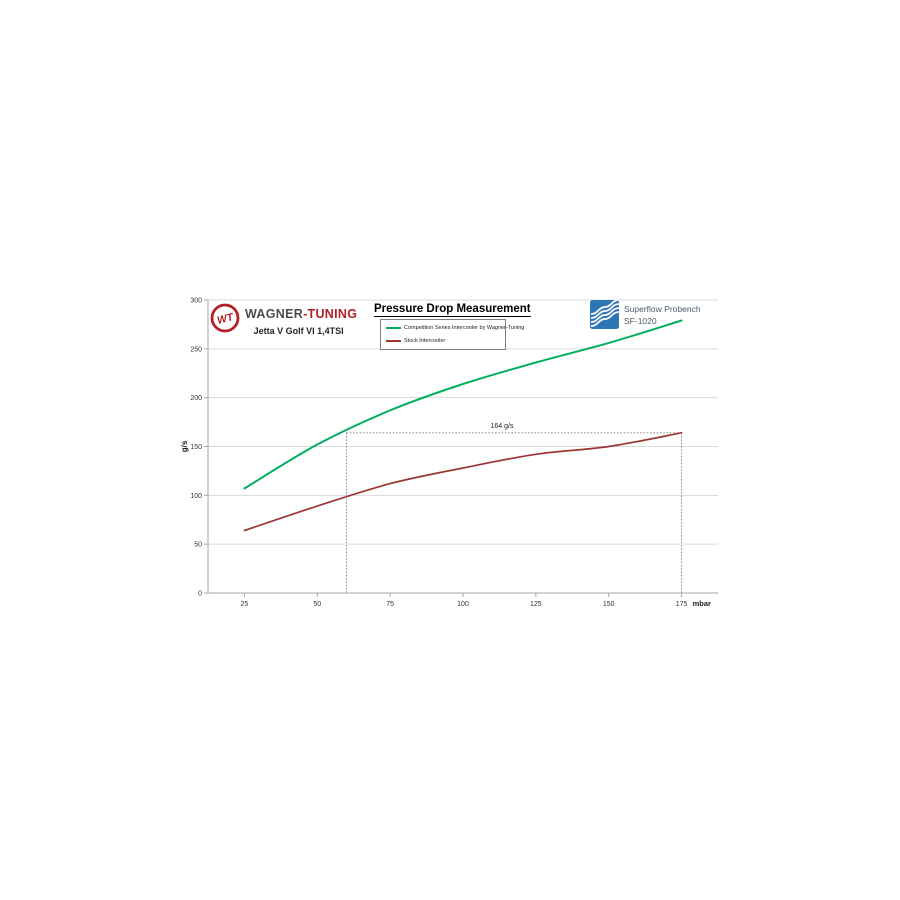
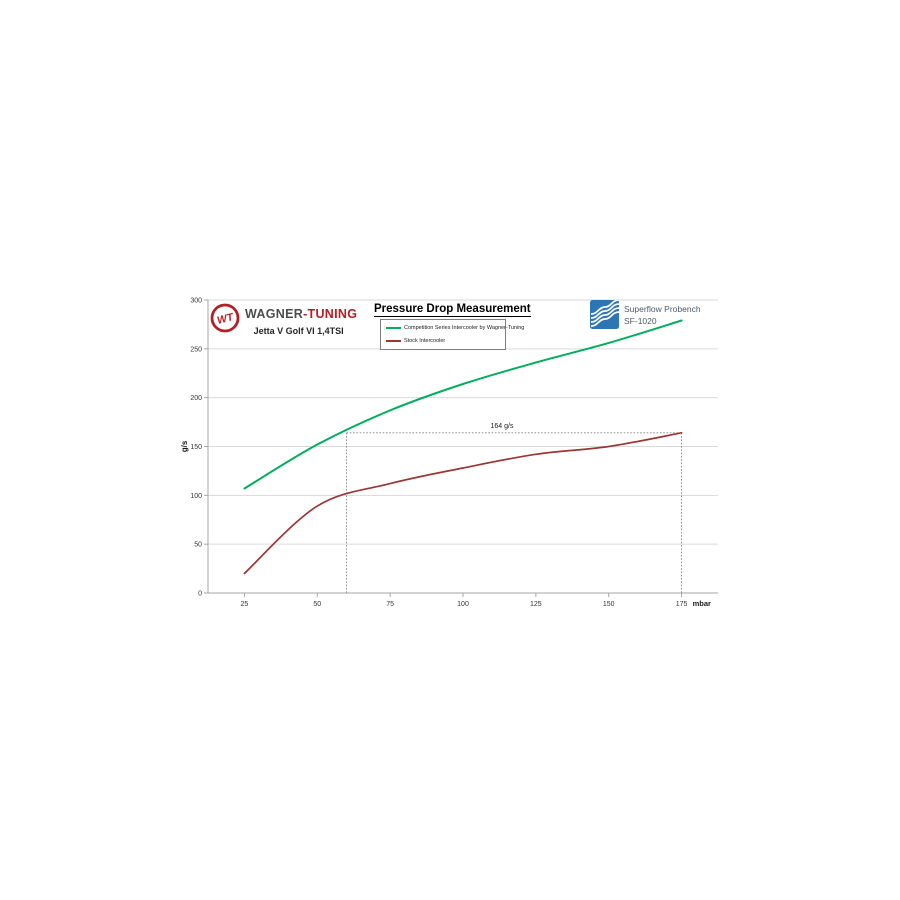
Stock Intercooler/25: 60 -> 20
